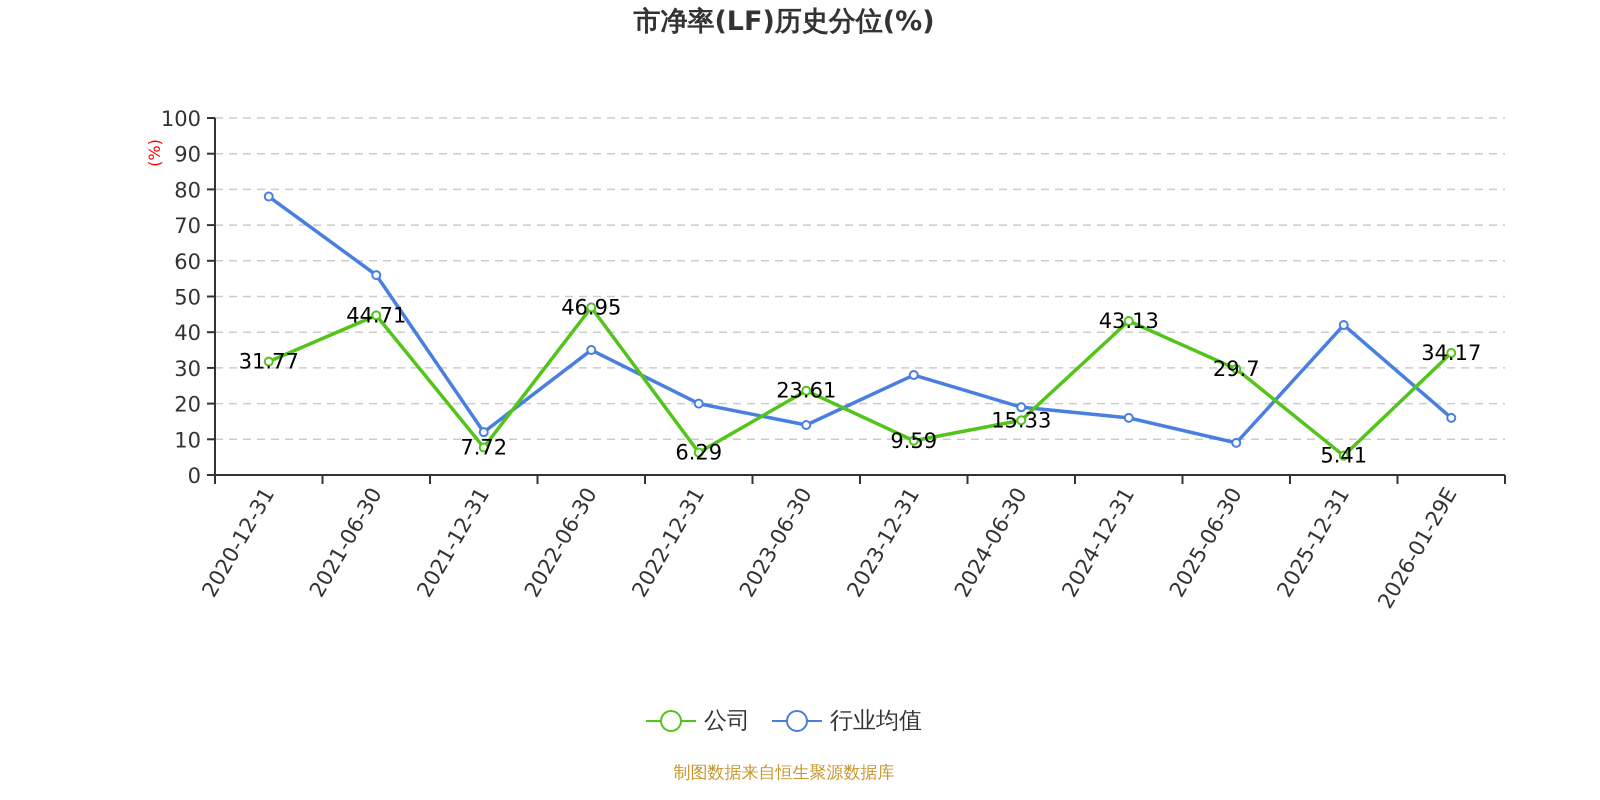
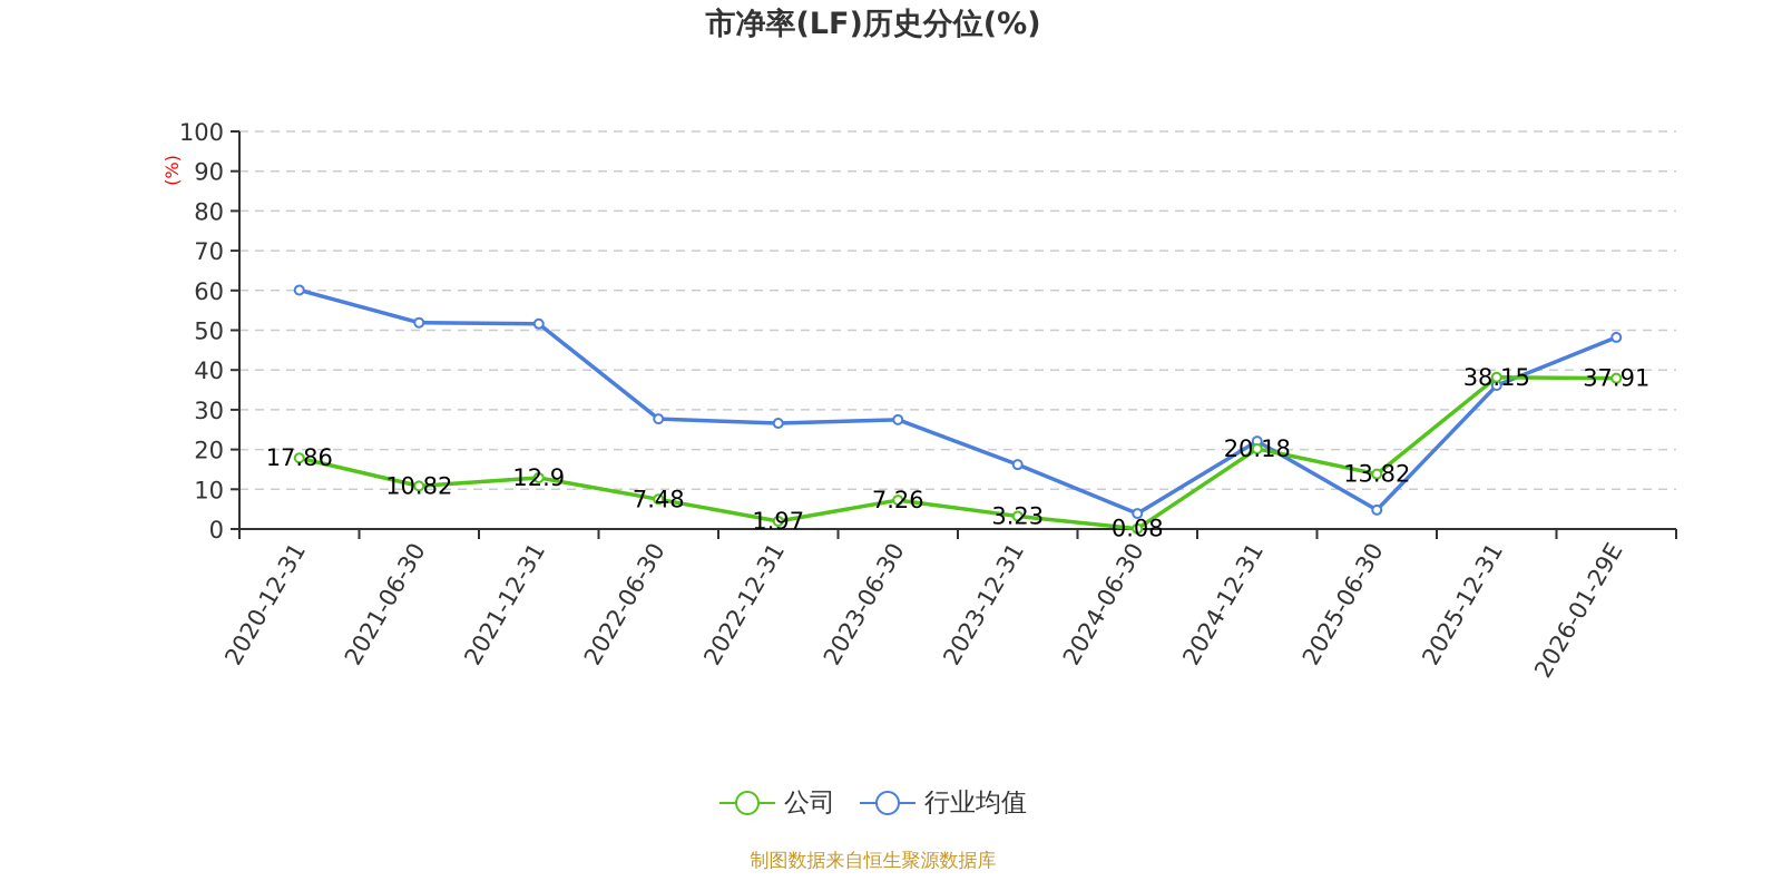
公司/2020-12-31: 31.77 -> 17.86
行业均值/2020-12-31: 78 -> 60
公司/2021-06-30: 44.71 -> 10.82
行业均值/2021-06-30: 56 -> 52
公司/2021-12-31: 7.72 -> 12.9
行业均值/2021-12-31: 12 -> 52
公司/2022-06-30: 46.95 -> 7.48
行业均值/2022-06-30: 35 -> 28
公司/2022-12-31: 6.29 -> 1.97
行业均值/2022-12-31: 20 -> 27
公司/2023-06-30: 23.61 -> 7.26
行业均值/2023-06-30: 14 -> 28
公司/2023-12-31: 9.59 -> 3.23
行业均值/2023-12-31: 28 -> 16
公司/2024-06-30: 15.33 -> 0.08
行业均值/2024-06-30: 19 -> 4
公司/2024-12-31: 43.13 -> 20.18
行业均值/2024-12-31: 16 -> 22
公司/2025-06-30: 29.7 -> 13.82
行业均值/2025-06-30: 9 -> 5
公司/2025-12-31: 5.41 -> 38.15
行业均值/2025-12-31: 42 -> 36
公司/2026-01-29E: 34.17 -> 37.91
行业均值/2026-01-29E: 16 -> 48
